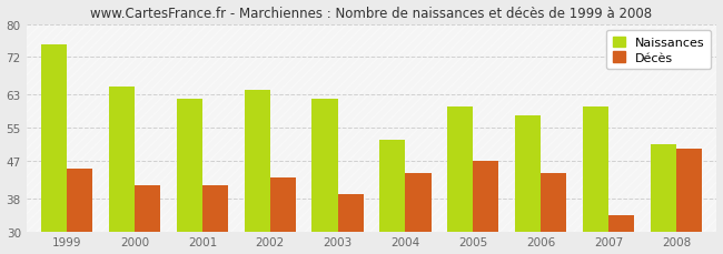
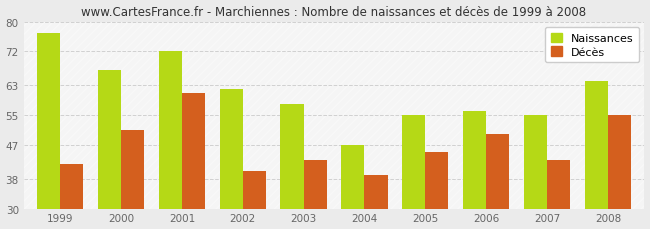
Naissances/1999: 75 -> 77
Décès/1999: 45 -> 42
Naissances/2000: 65 -> 67
Décès/2000: 41 -> 51
Naissances/2001: 62 -> 72
Décès/2001: 41 -> 61
Naissances/2002: 64 -> 62
Décès/2002: 43 -> 40
Naissances/2003: 62 -> 58
Décès/2003: 39 -> 43
Naissances/2004: 52 -> 47
Décès/2004: 44 -> 39
Naissances/2005: 60 -> 55
Décès/2005: 47 -> 45
Naissances/2006: 58 -> 56
Décès/2006: 44 -> 50
Naissances/2007: 60 -> 55
Décès/2007: 34 -> 43
Naissances/2008: 51 -> 64
Décès/2008: 50 -> 55
